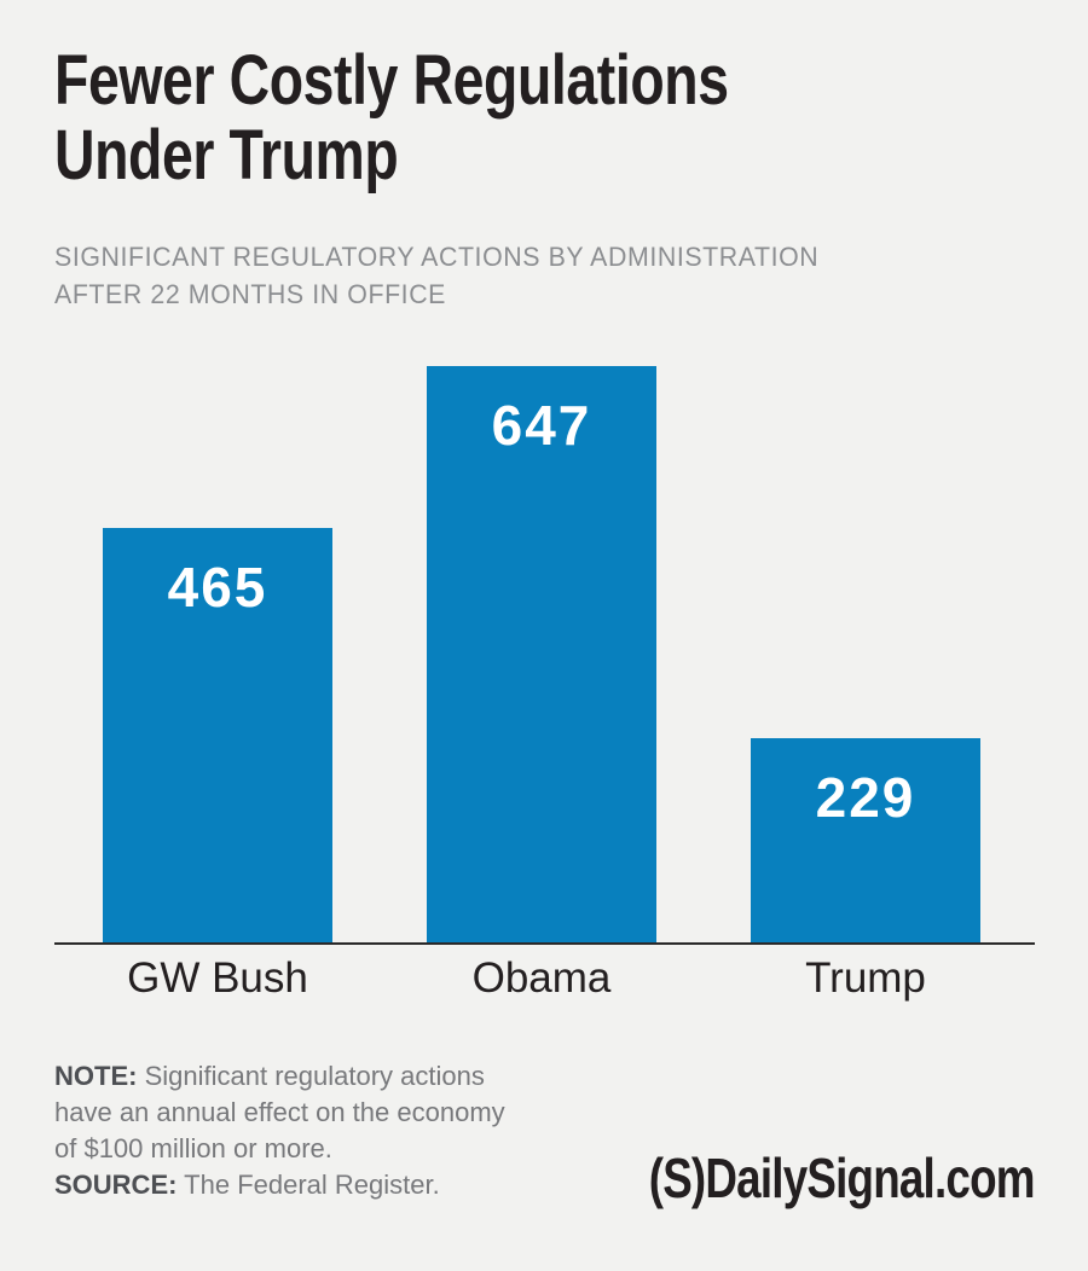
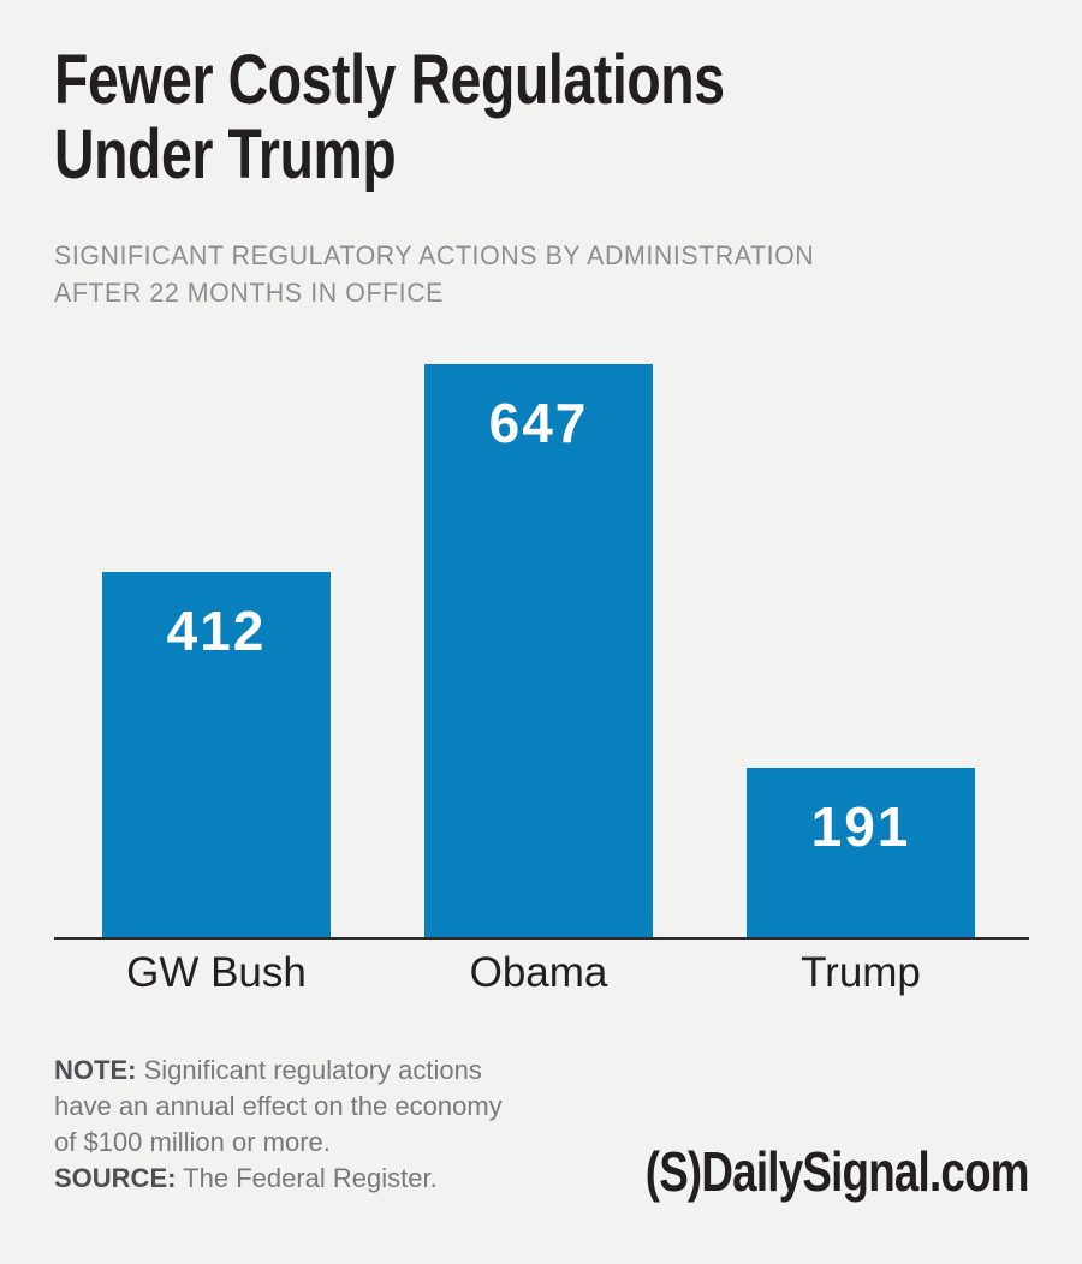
GW Bush: 465 -> 412
Trump: 229 -> 191
